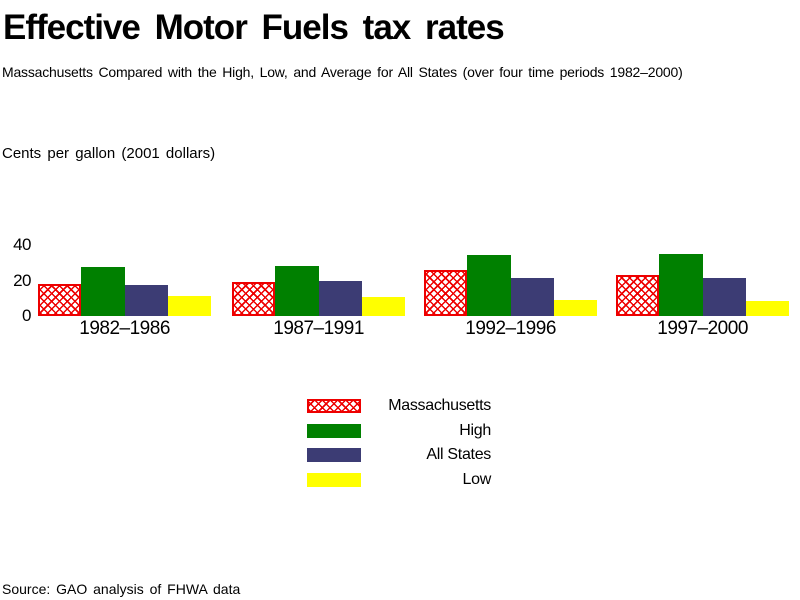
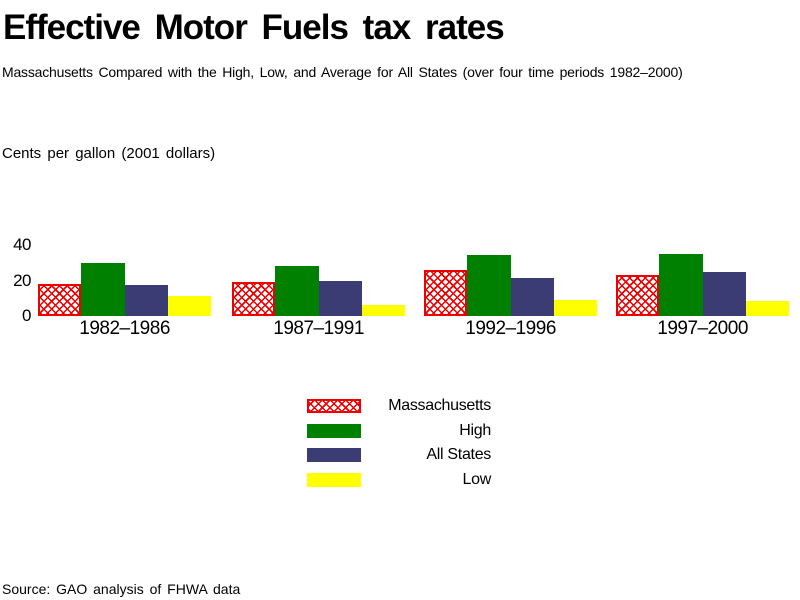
High/1982–1986: 28 -> 30
Low/1987–1991: 10 -> 6
All States/1997–2000: 22 -> 25
